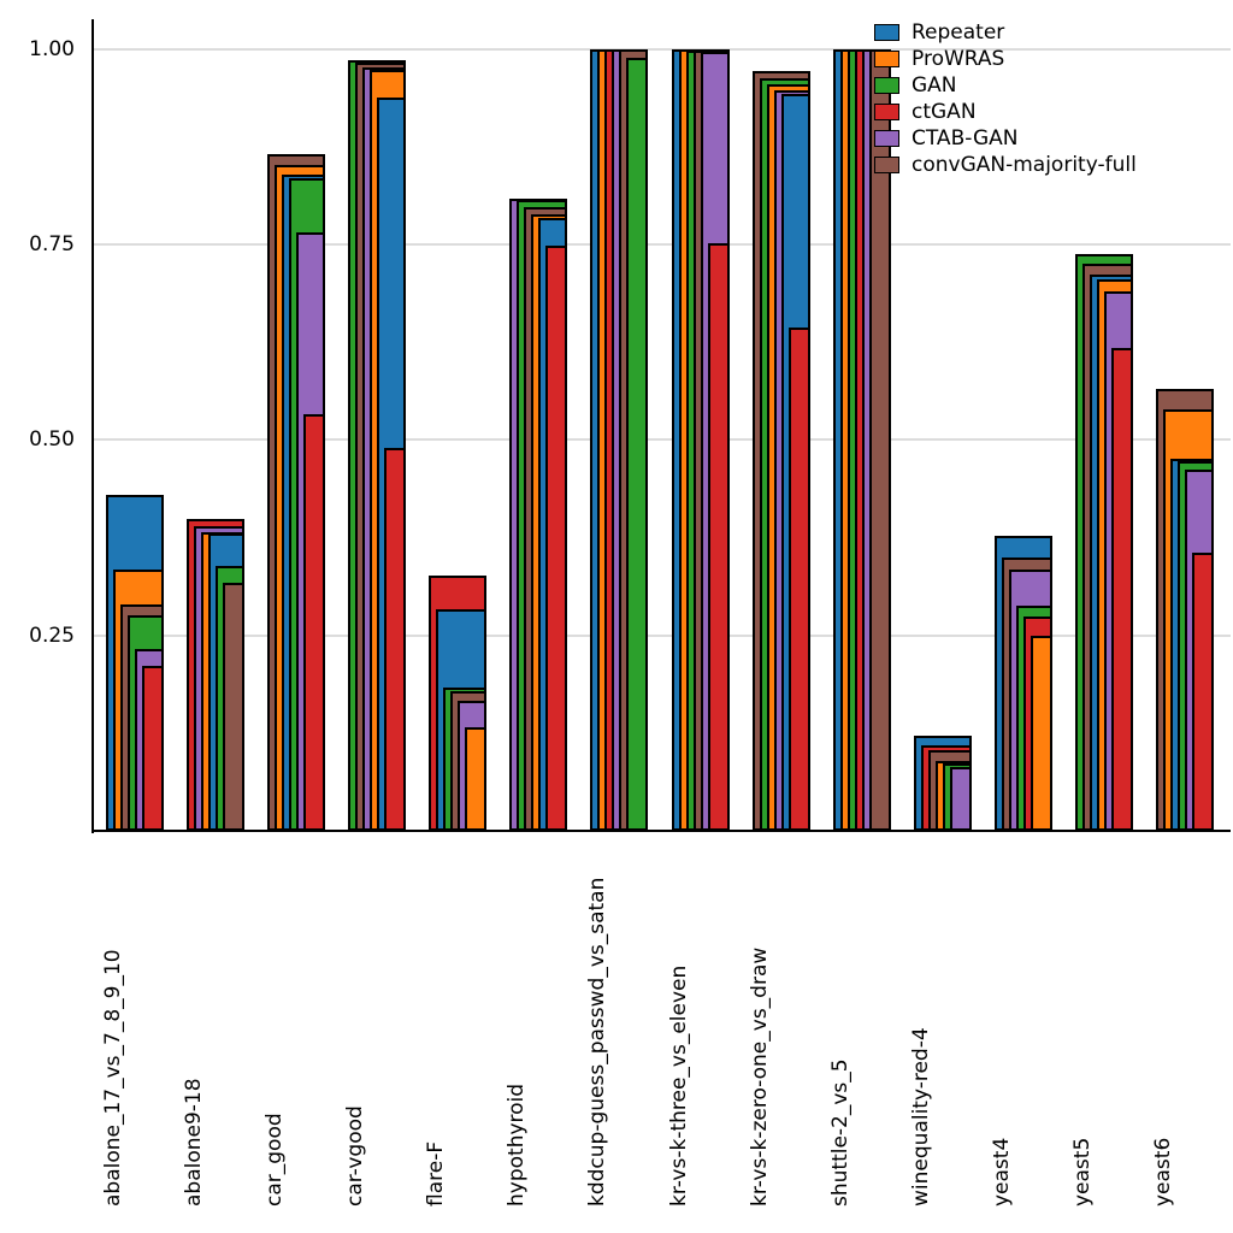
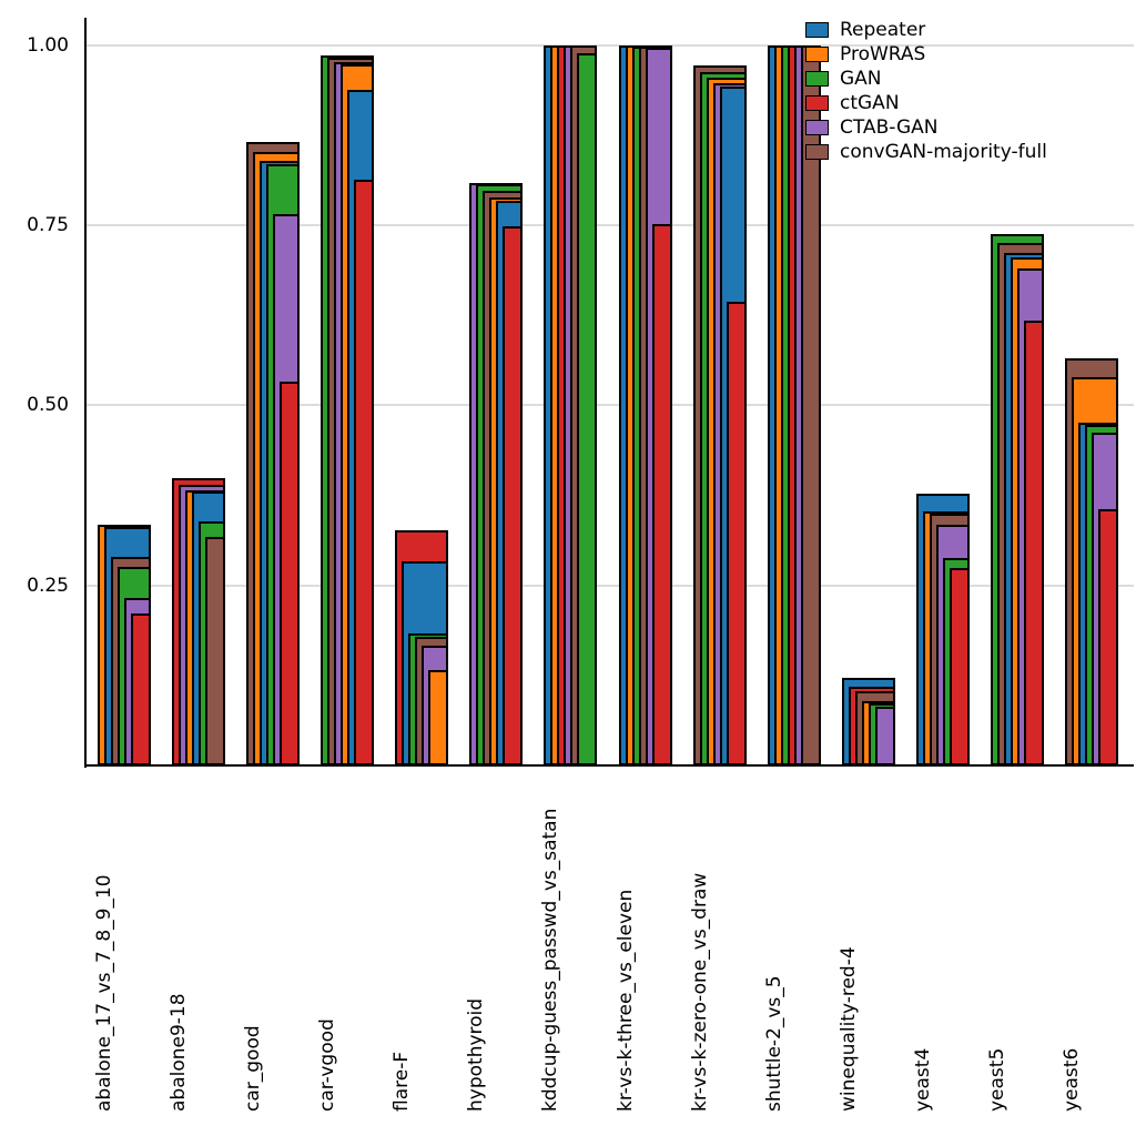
Repeater/abalone_17_vs_7_8_9_10: 0.43 -> 0.33
ctGAN/car-vgood: 0.49 -> 0.81
ProWRAS/yeast4: 0.25 -> 0.35
